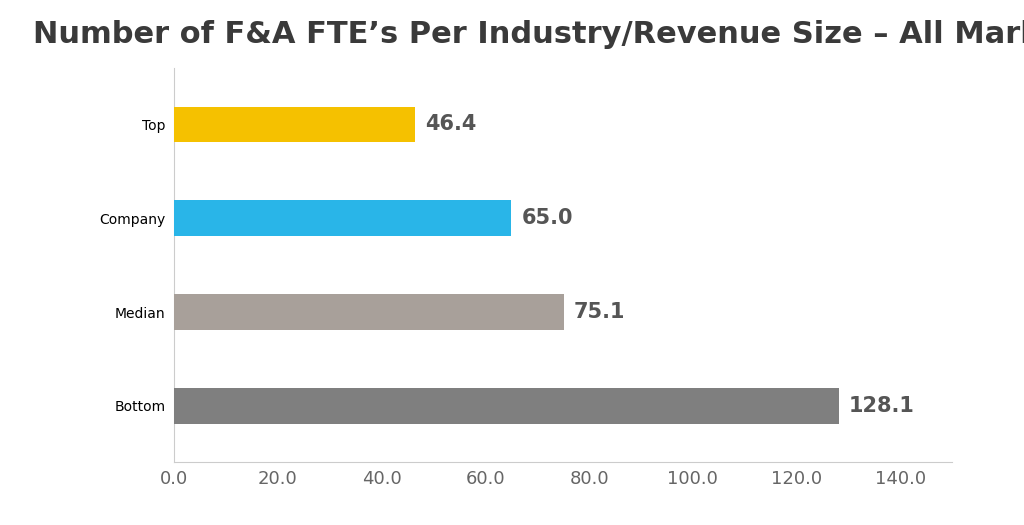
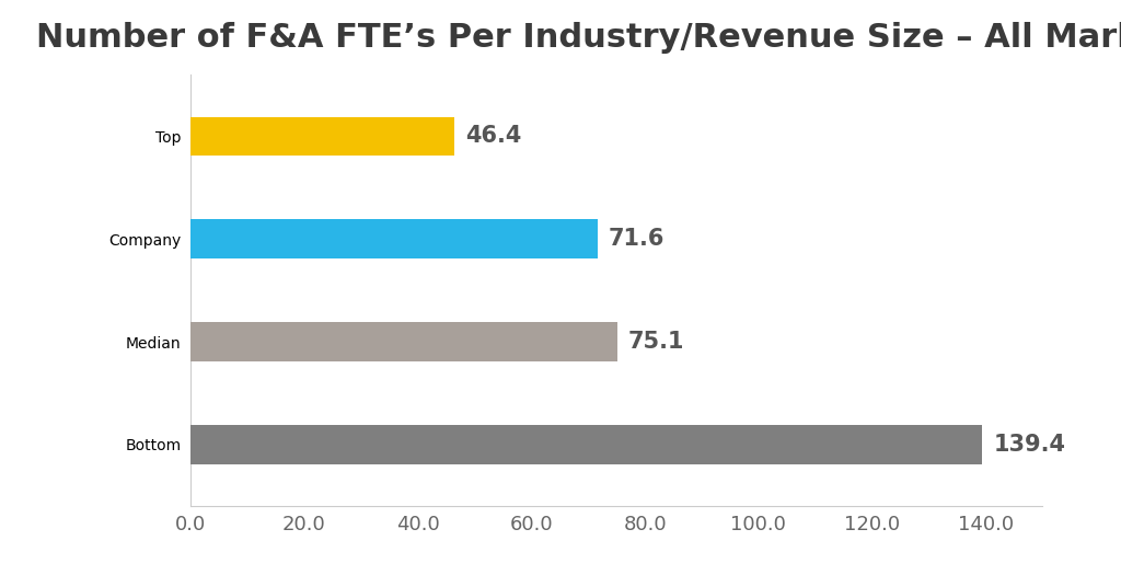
Company: 65.0 -> 71.6
Bottom: 128.1 -> 139.4
